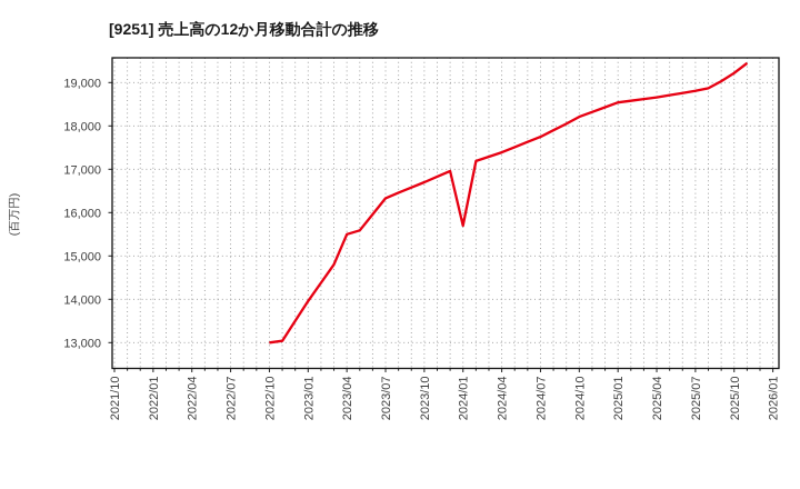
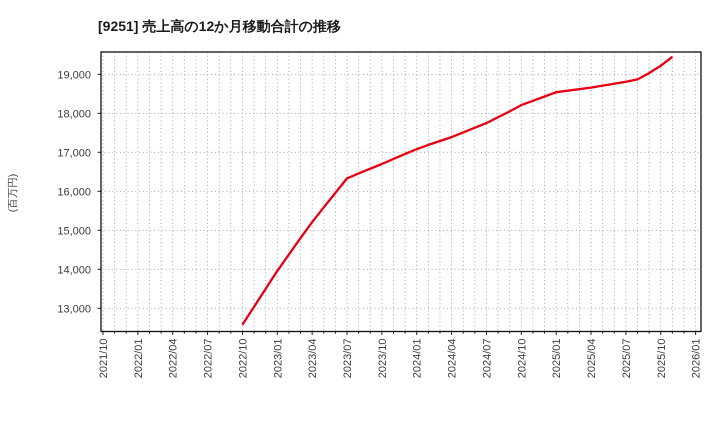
2022/10: 13000 -> 12600
2023/04: 15500 -> 15200
2024/01: 15700 -> 17100
